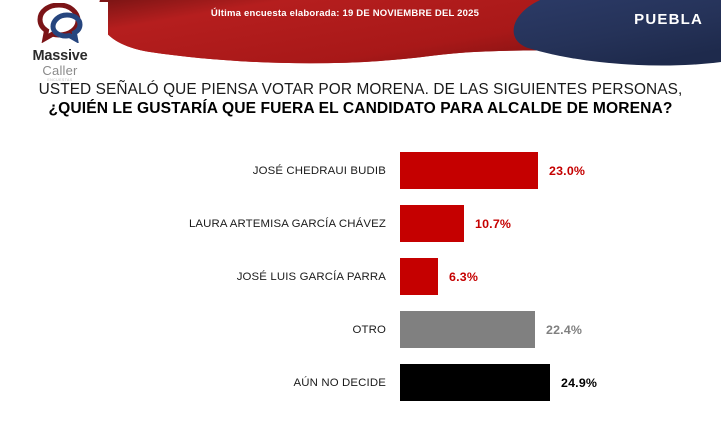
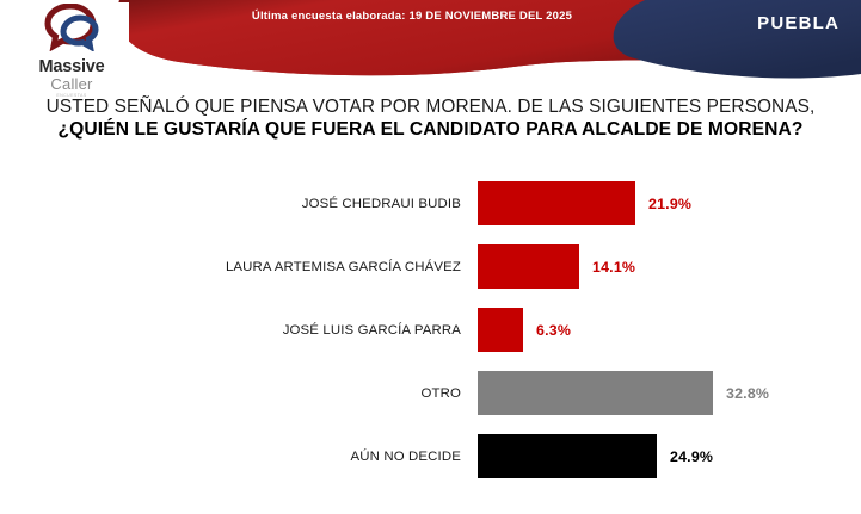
JOSÉ CHEDRAUI BUDIB: 23.0% -> 21.9%
LAURA ARTEMISA GARCÍA CHÁVEZ: 10.7% -> 14.1%
OTRO: 22.4% -> 32.8%
